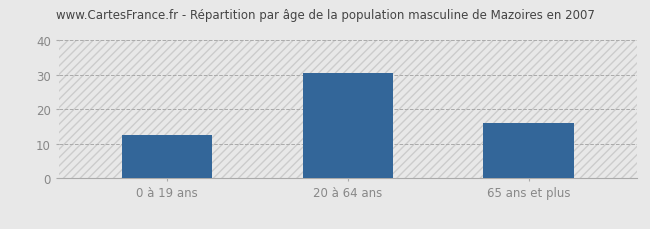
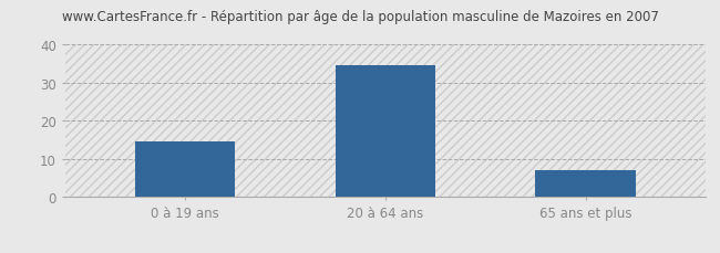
0 à 19 ans: 12.5 -> 14.5
20 à 64 ans: 30.5 -> 34.5
65 ans et plus: 16.0 -> 7.0
